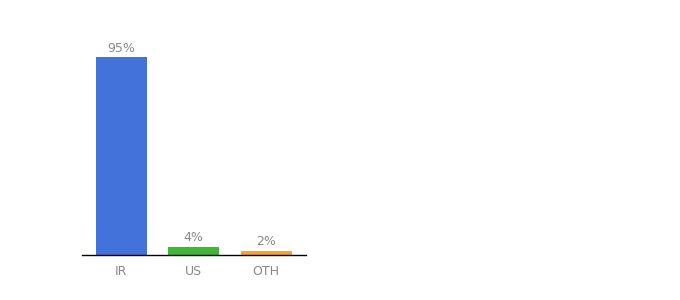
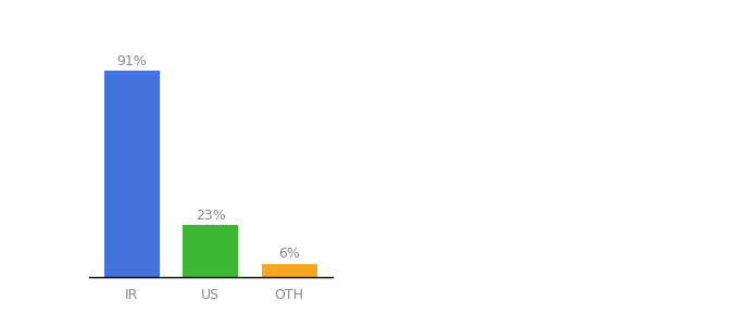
IR: 95% -> 91%
US: 4% -> 23%
OTH: 2% -> 6%
